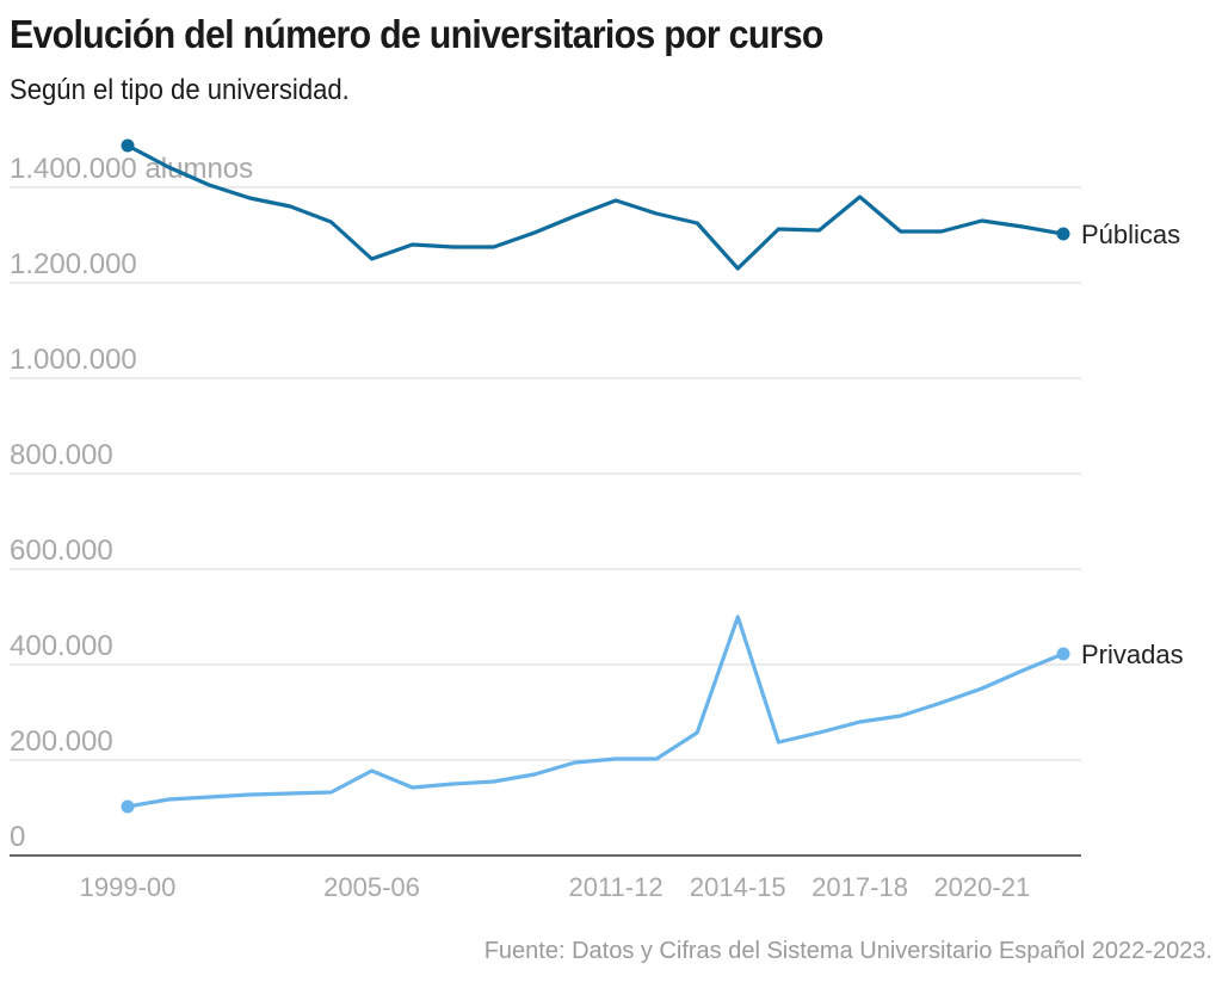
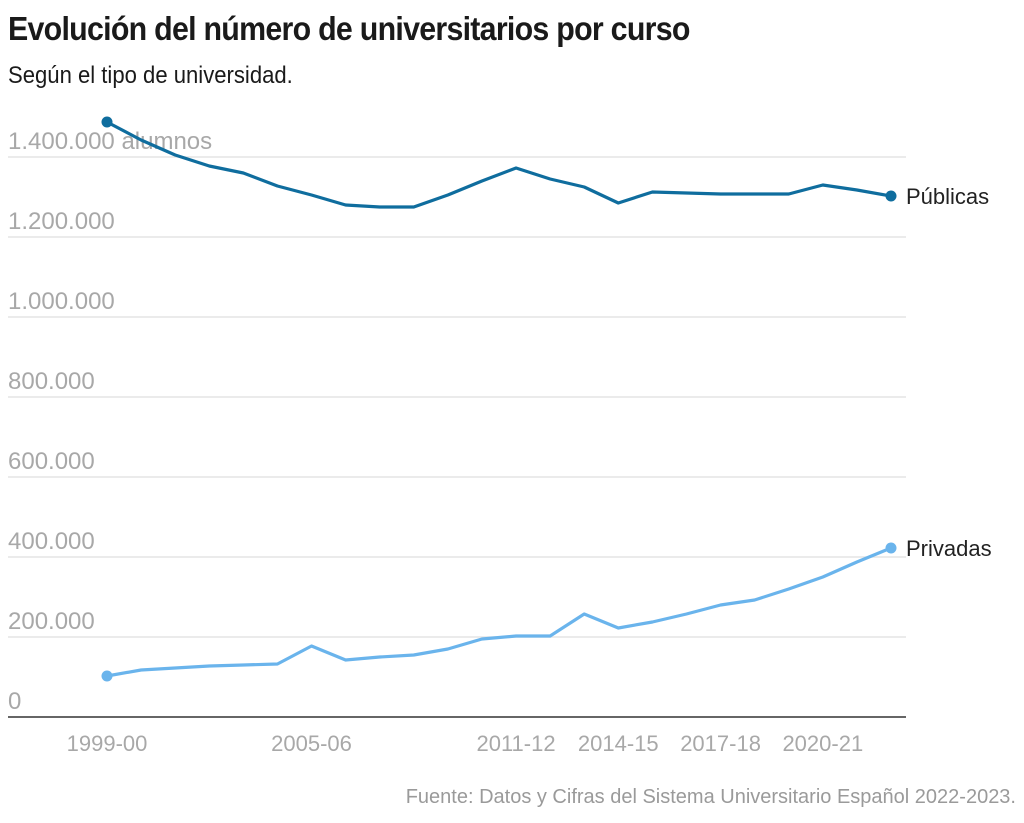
Públicas/2005-06: 1250000 -> 1300000
Públicas/2014-15: 1230000 -> 1280000
Privadas/2014-15: 500000 -> 220000
Públicas/2017-18: 1380000 -> 1310000
